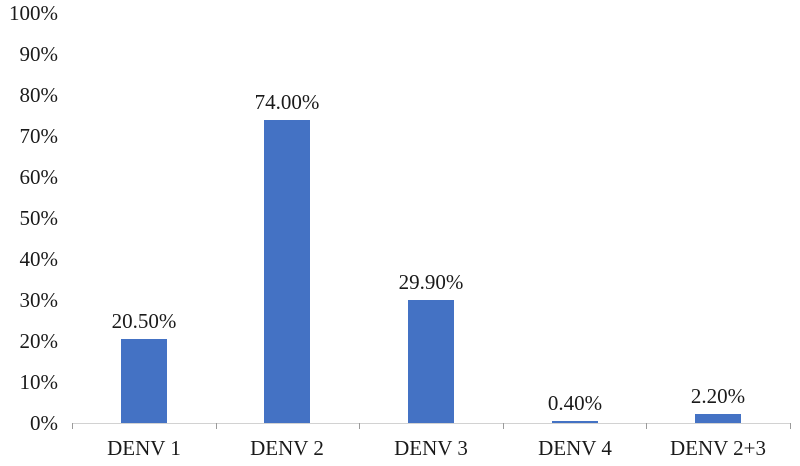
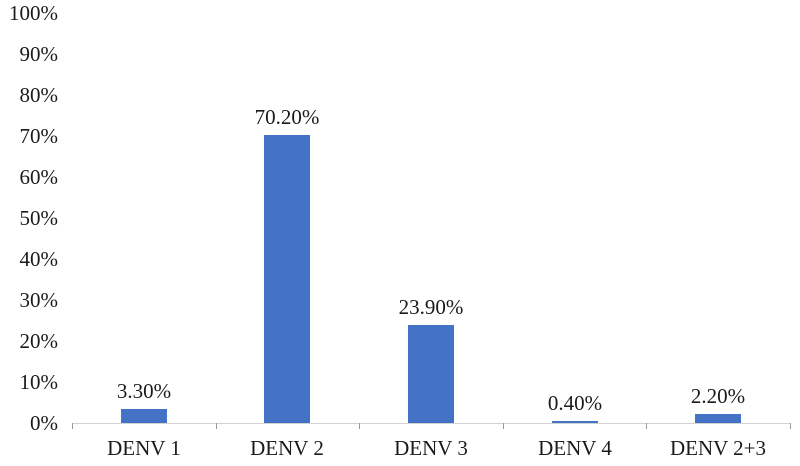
DENV 1: 20.50% -> 3.30%
DENV 2: 74.00% -> 70.20%
DENV 3: 29.90% -> 23.90%
